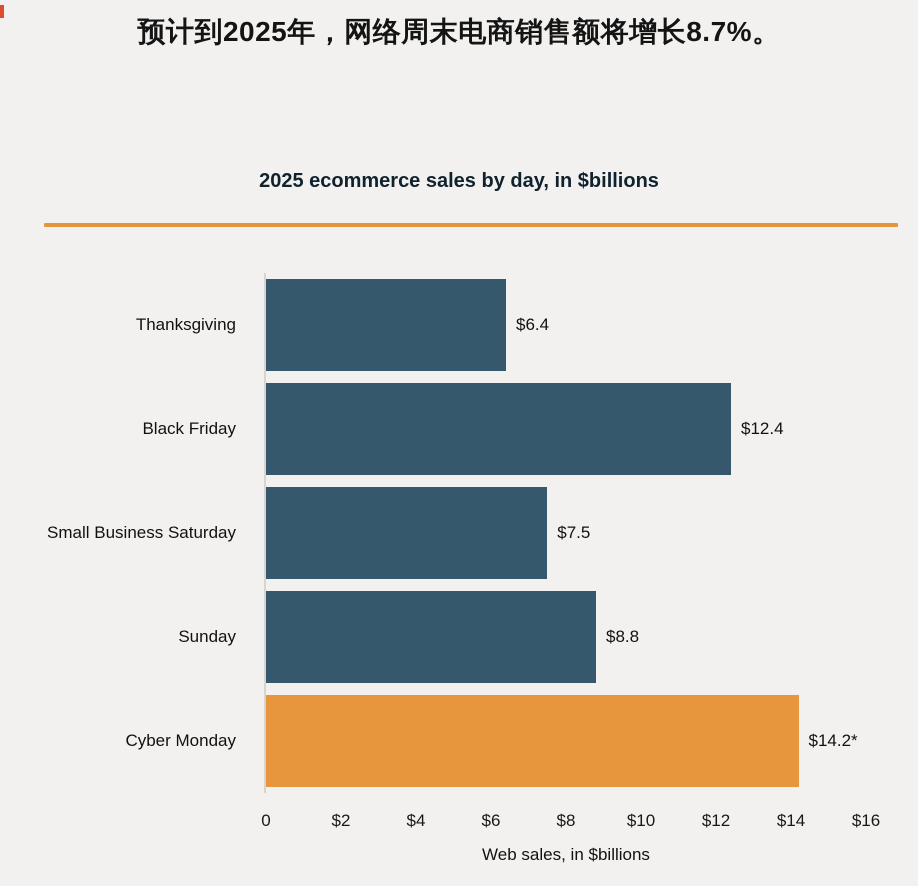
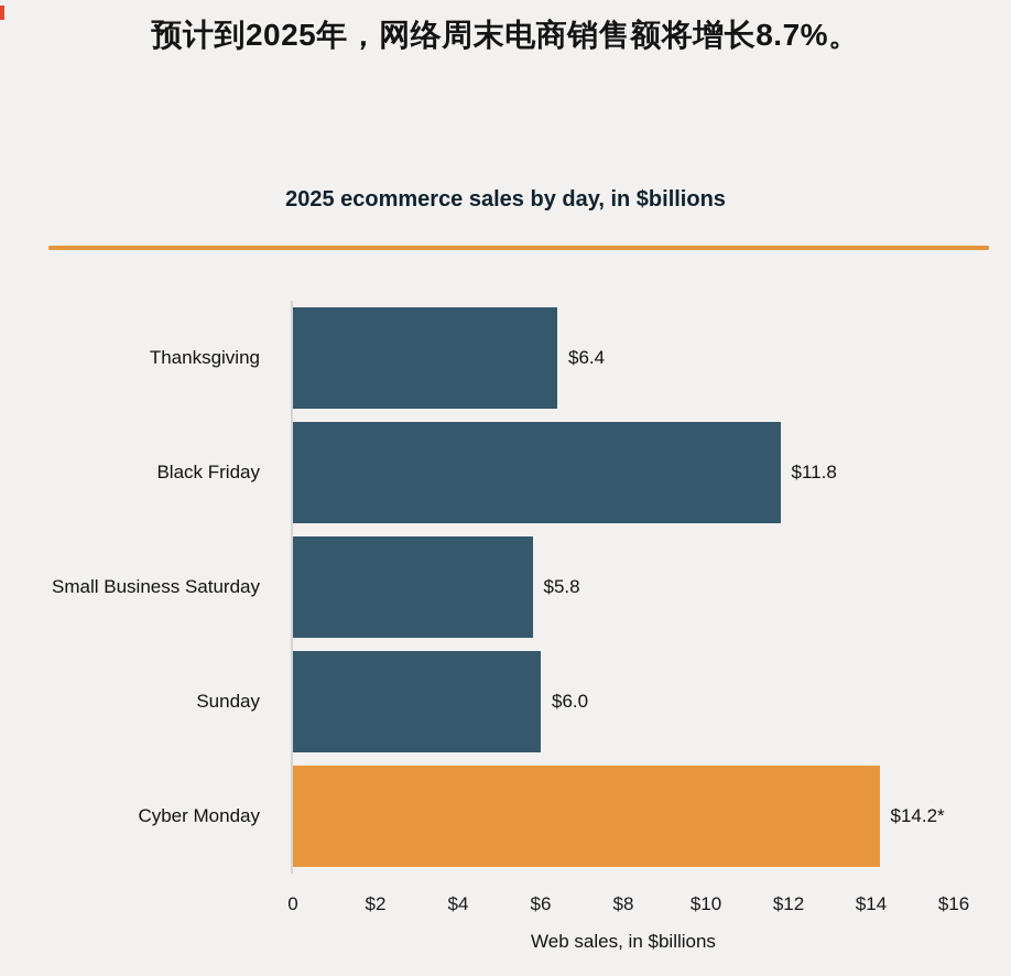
Black Friday: $12.4 -> $11.8
Small Business Saturday: $7.5 -> $5.8
Sunday: $8.8 -> $6.0
